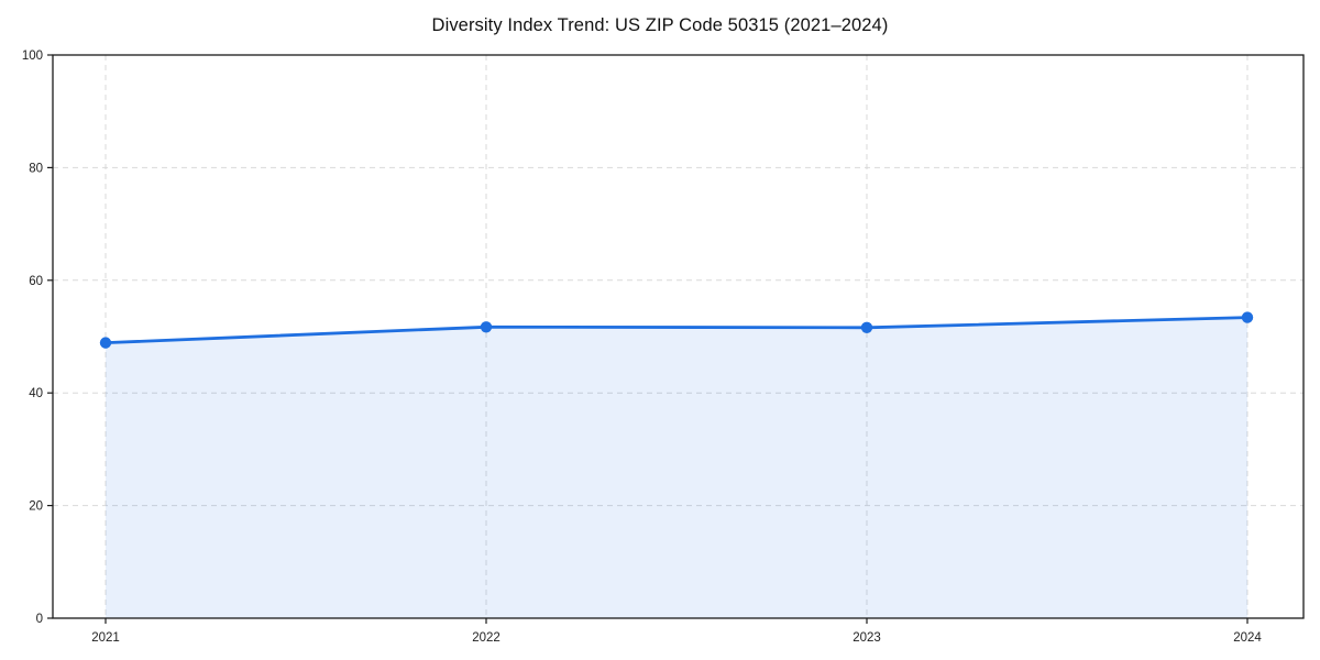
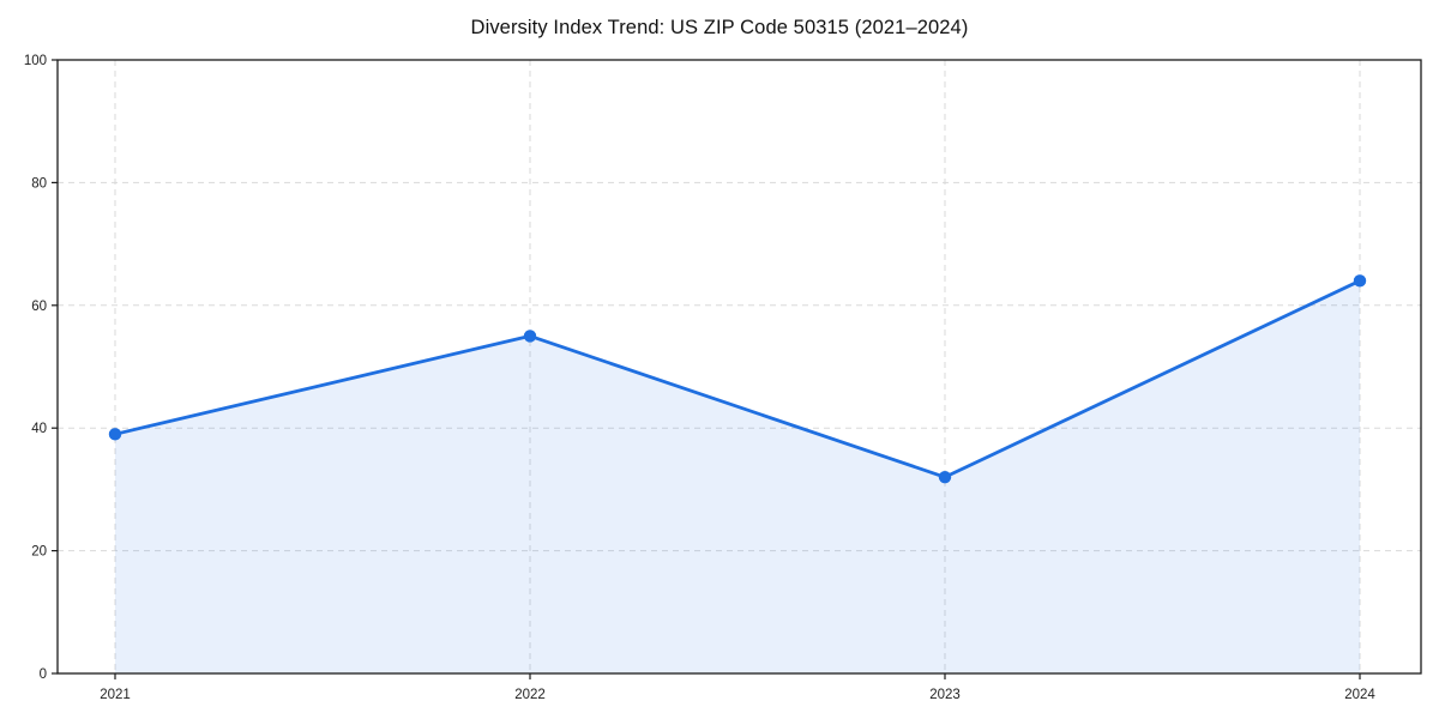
2021: 49 -> 39
2022: 52 -> 55
2023: 52 -> 32
2024: 53 -> 64
